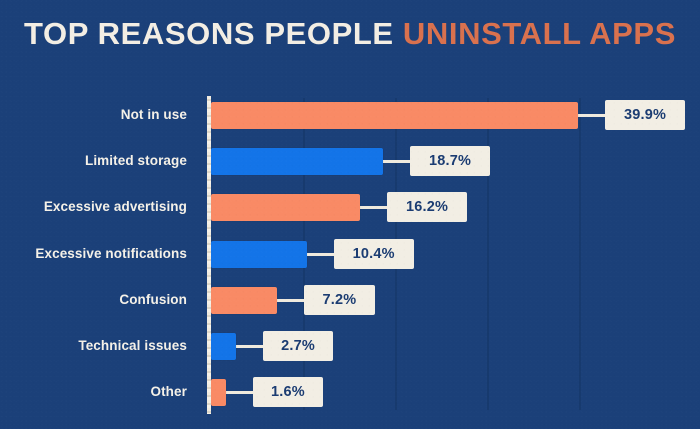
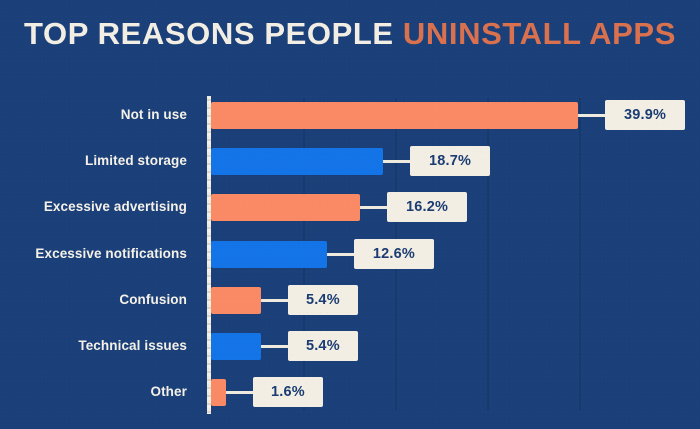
Excessive notifications: 10.4% -> 12.6%
Confusion: 7.2% -> 5.4%
Technical issues: 2.7% -> 5.4%
